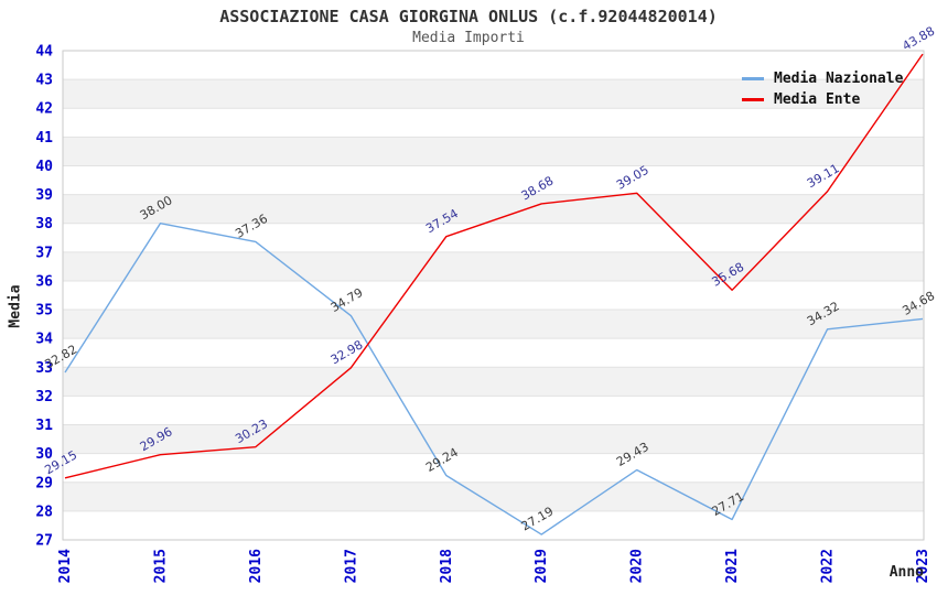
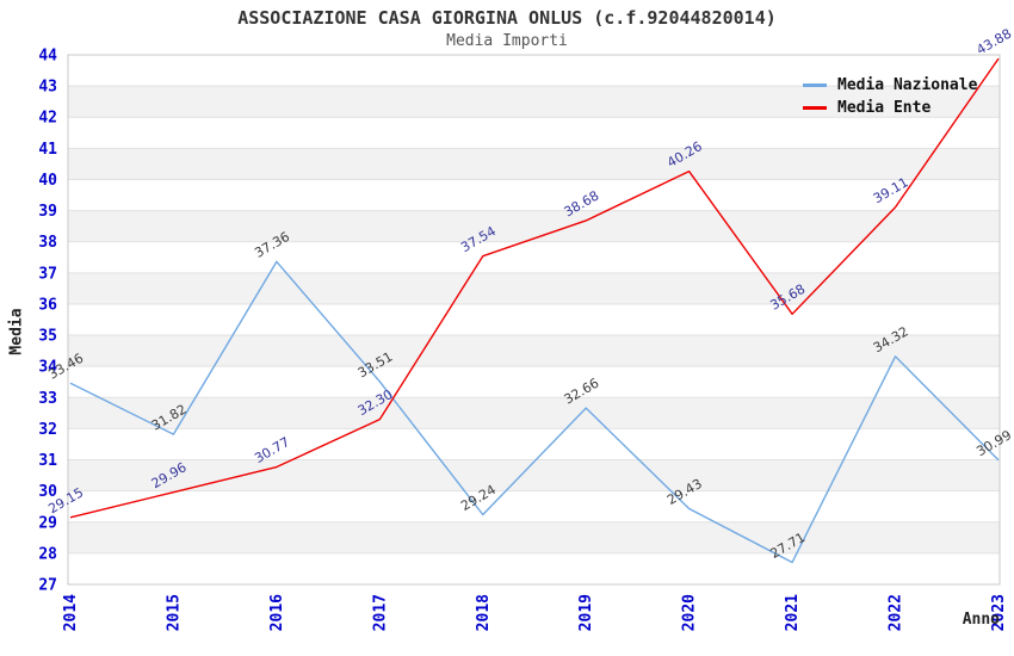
Media Nazionale/2014: 32.82 -> 33.46
Media Nazionale/2015: 38.00 -> 31.82
Media Ente/2016: 30.23 -> 30.77
Media Nazionale/2017: 34.79 -> 33.51
Media Ente/2017: 32.98 -> 32.30
Media Nazionale/2019: 27.19 -> 32.66
Media Ente/2020: 39.05 -> 40.26
Media Nazionale/2023: 34.68 -> 30.99
